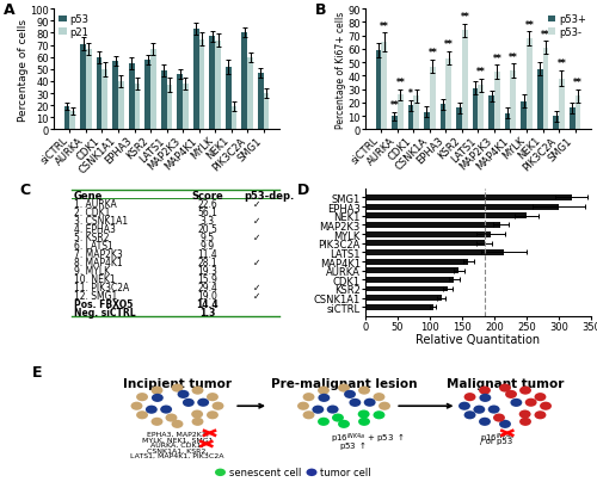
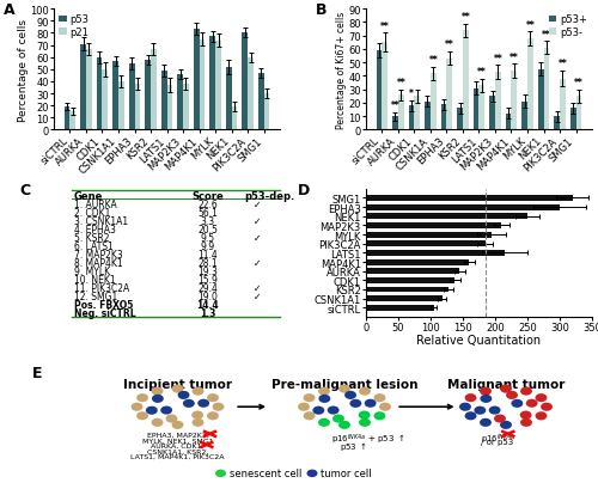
p53+/CSNK1A: 13 -> 21
p53-/CSNK1A: 47 -> 42
